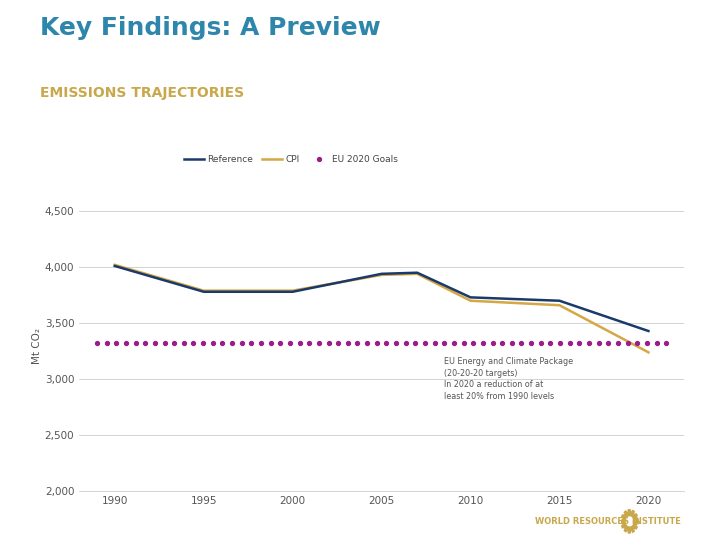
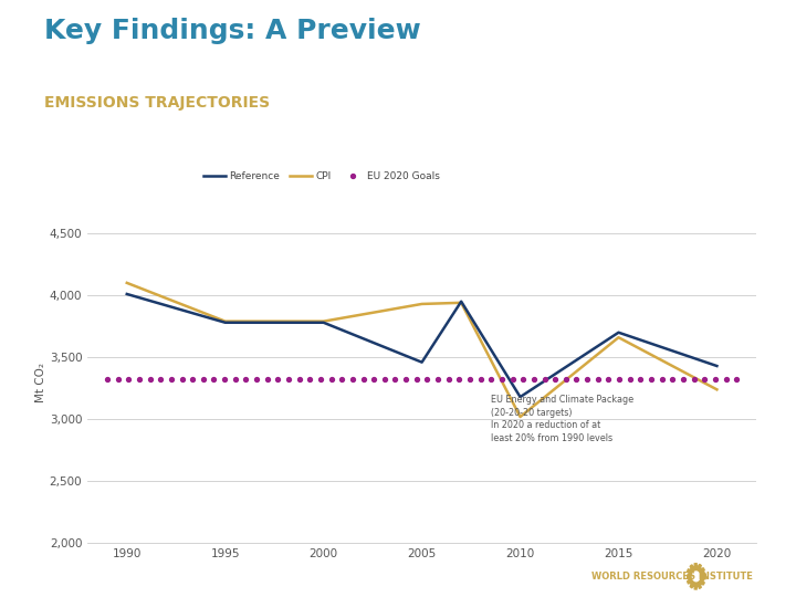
CPI/1990: 4,020 -> 4,100
Reference/2005: 3,940 -> 3,460
Reference/2010: 3,730 -> 3,180
CPI/2010: 3,700 -> 3,020
